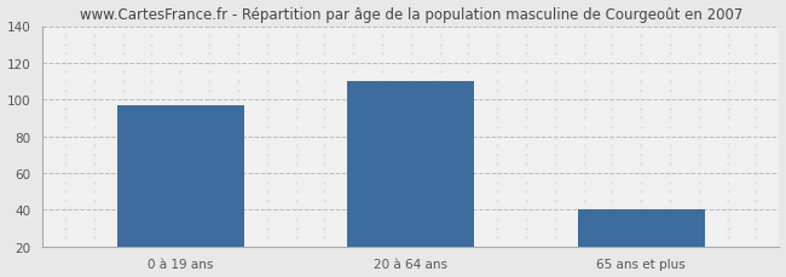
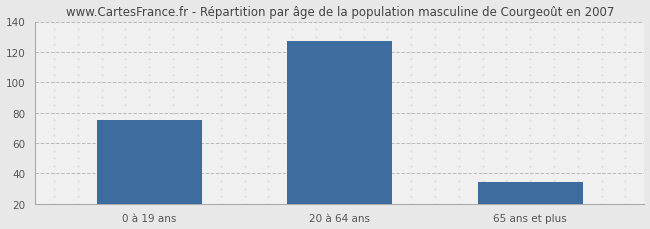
0 à 19 ans: 97 -> 75
20 à 64 ans: 110 -> 127
65 ans et plus: 40 -> 34
